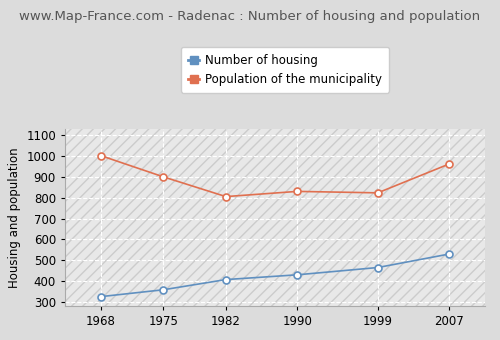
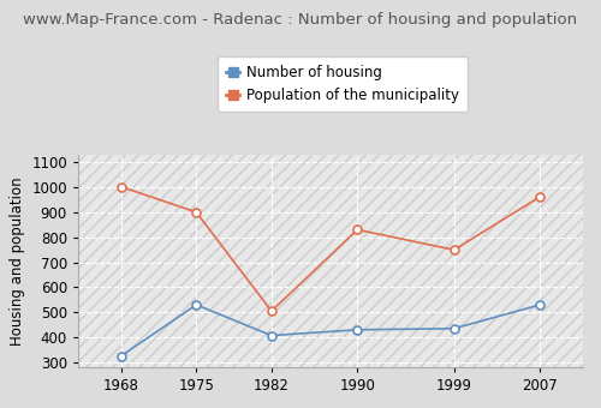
Number of housing/1975: 358 -> 530
Population of the municipality/1982: 806 -> 505
Number of housing/1999: 465 -> 435
Population of the municipality/1999: 824 -> 750
